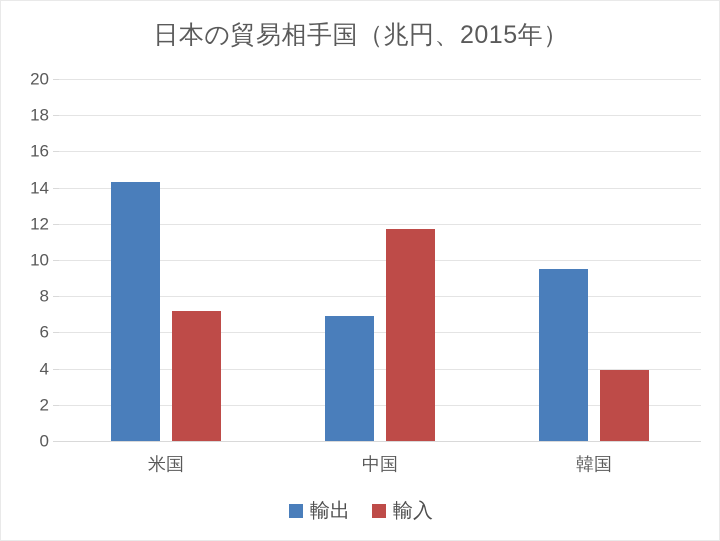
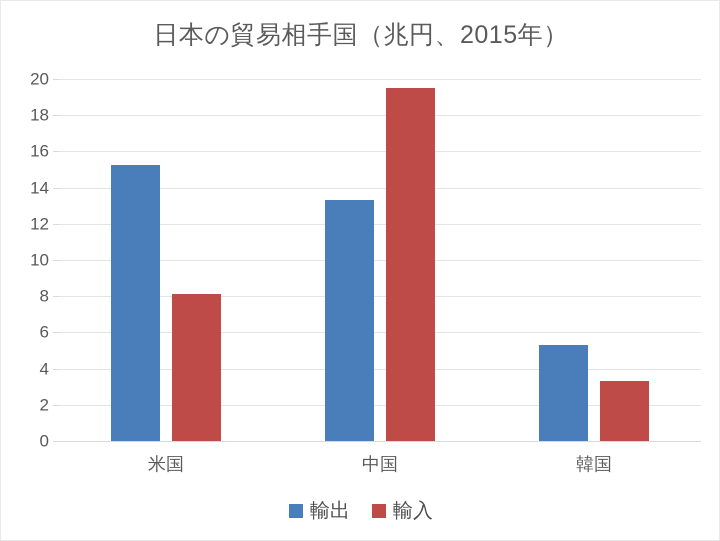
輸出/米国: 14.3 -> 15.2
輸入/米国: 7.2 -> 8.1
輸出/中国: 6.9 -> 13.3
輸入/中国: 11.7 -> 19.5
輸出/韓国: 9.5 -> 5.3
輸入/韓国: 3.9 -> 3.3
